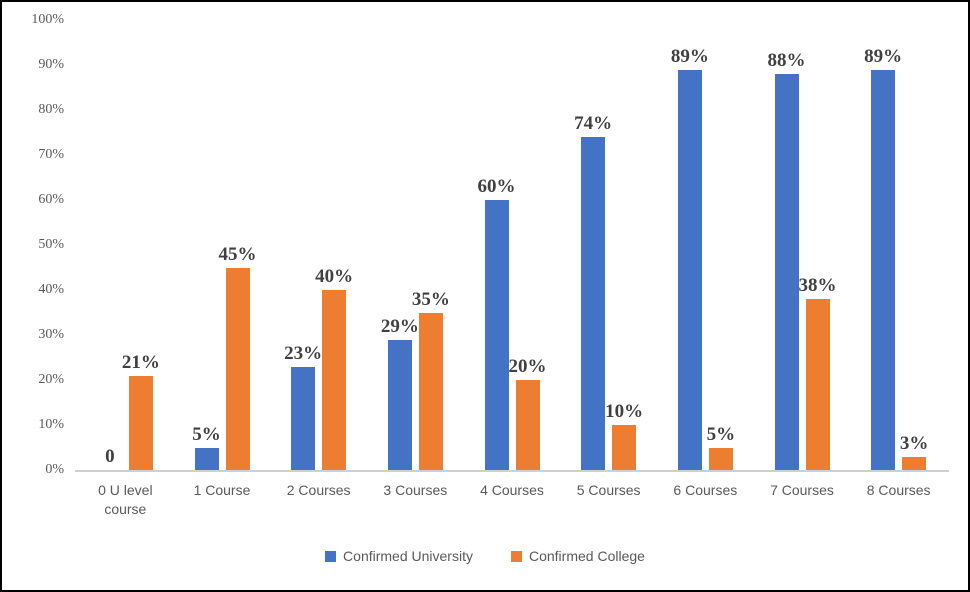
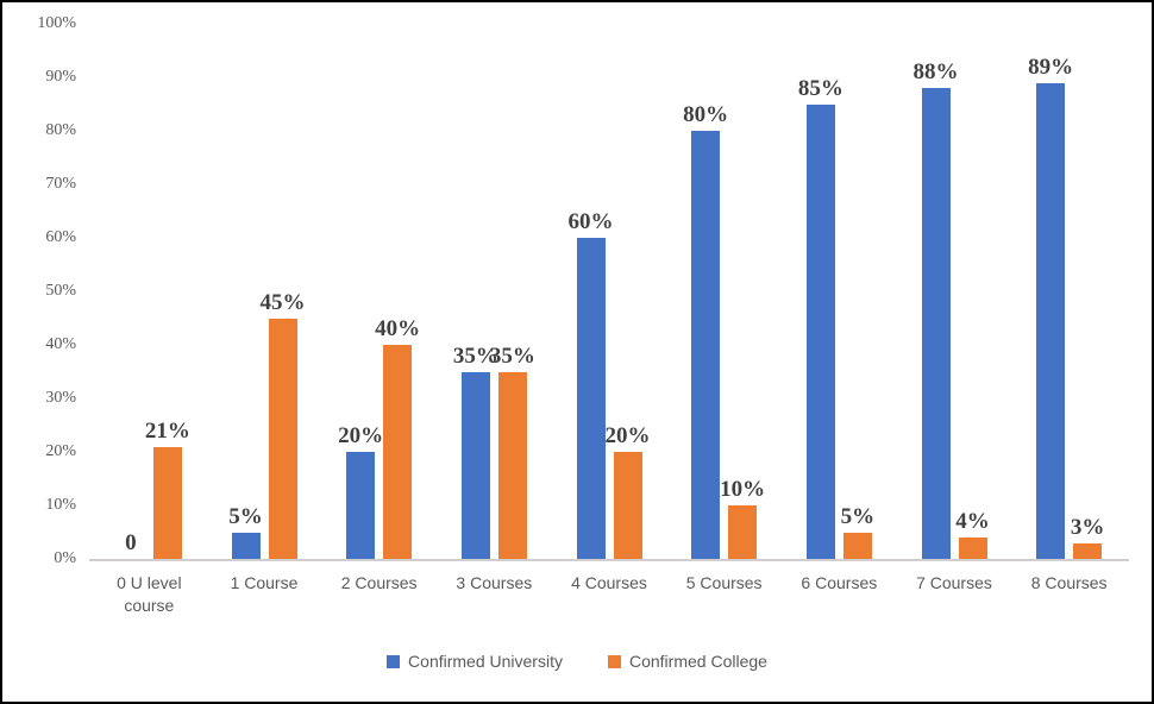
Confirmed University/2 Courses: 23% -> 20%
Confirmed University/3 Courses: 29% -> 35%
Confirmed University/5 Courses: 74% -> 80%
Confirmed University/6 Courses: 89% -> 85%
Confirmed College/7 Courses: 38% -> 4%
